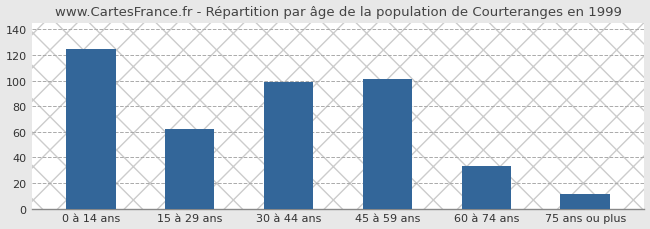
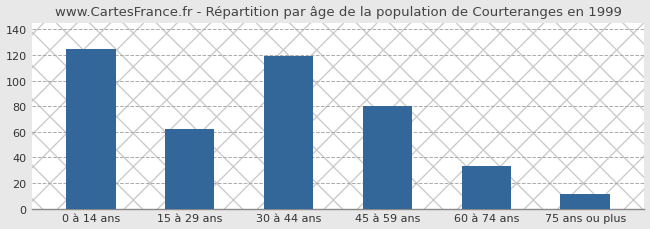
30 à 44 ans: 99 -> 119
45 à 59 ans: 101 -> 80
